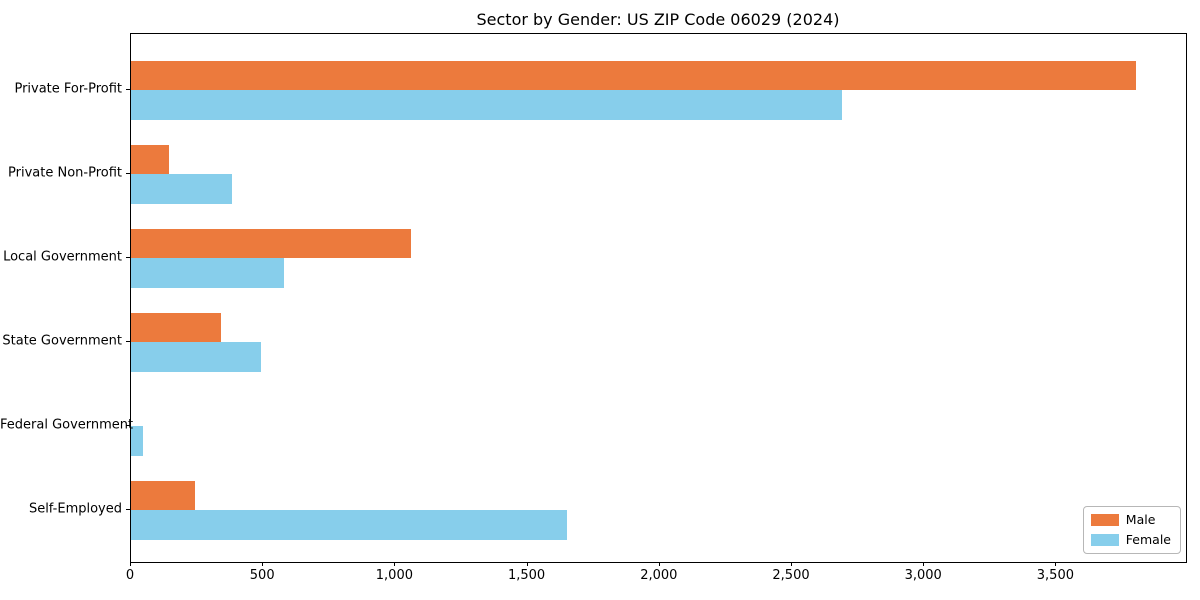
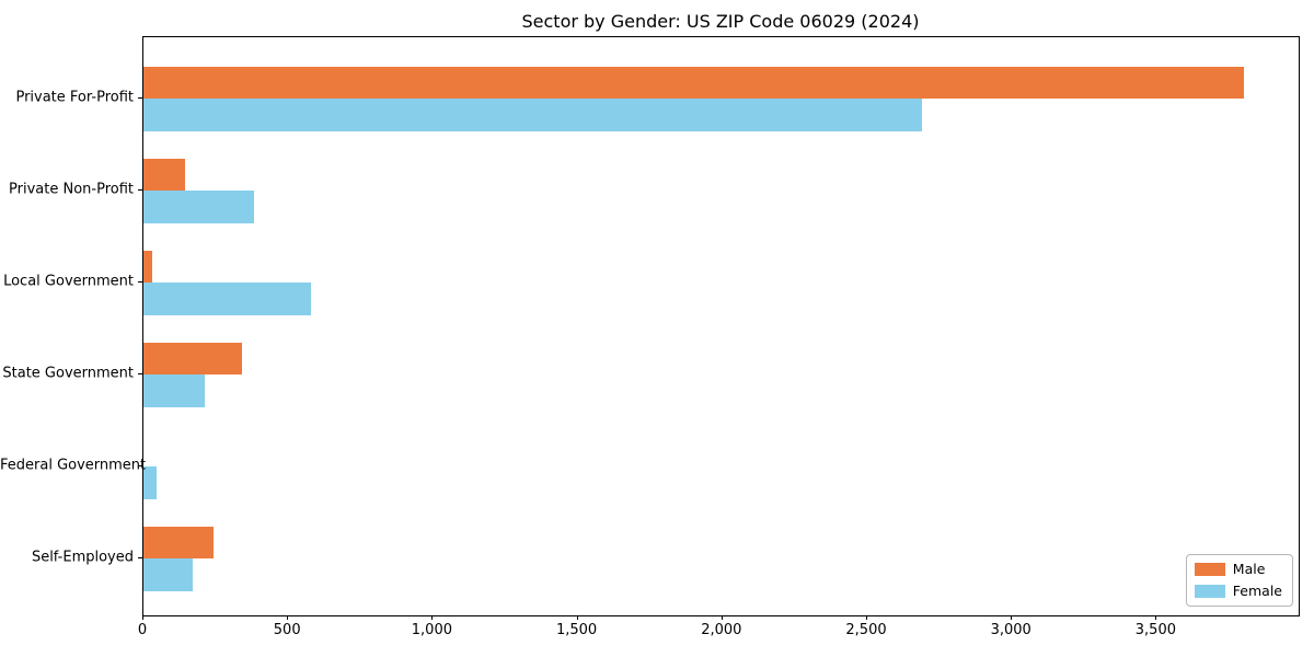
Male/Local Government: 1060 -> 30
Female/State Government: 490 -> 210
Female/Self-Employed: 1650 -> 170
